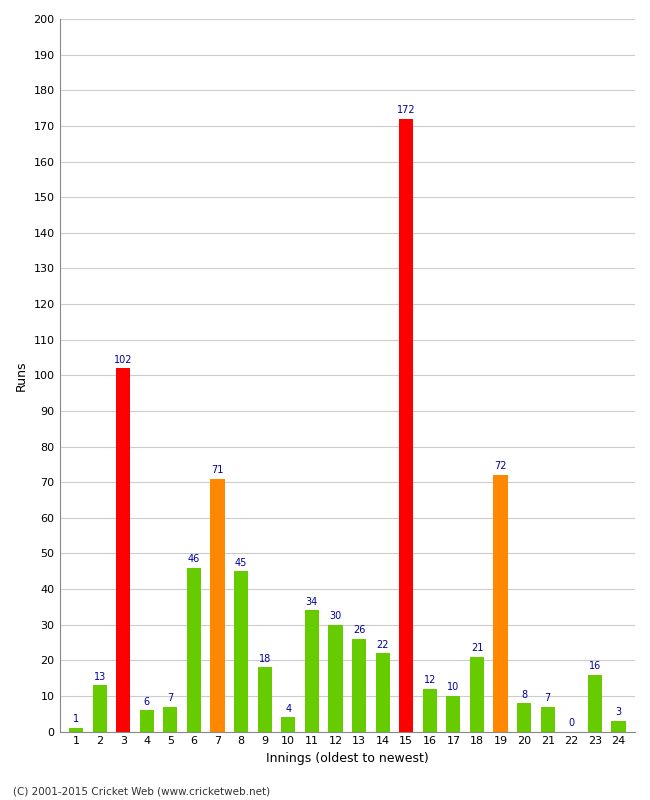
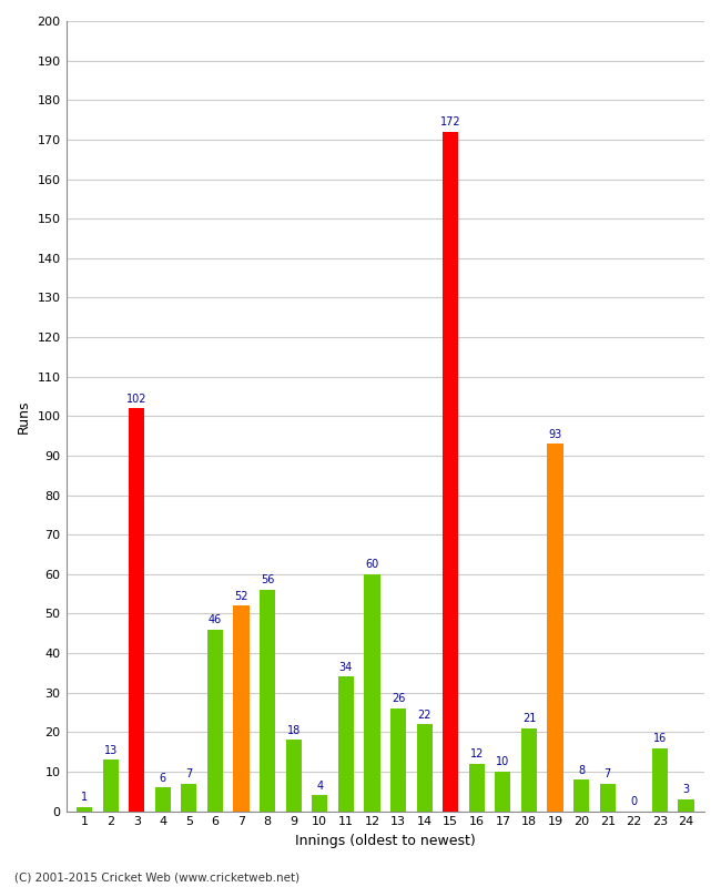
7: 71 -> 52
8: 45 -> 56
12: 30 -> 60
19: 72 -> 93
